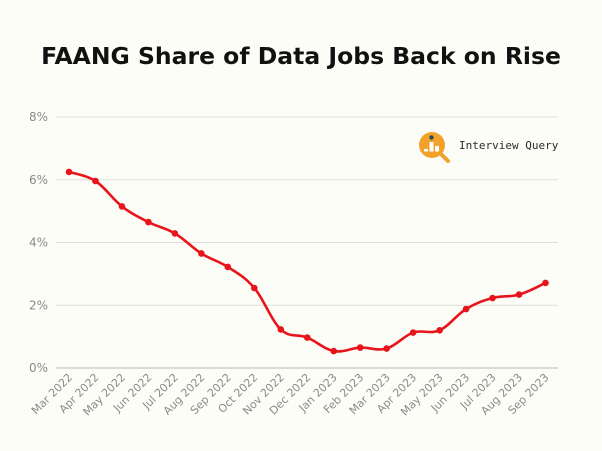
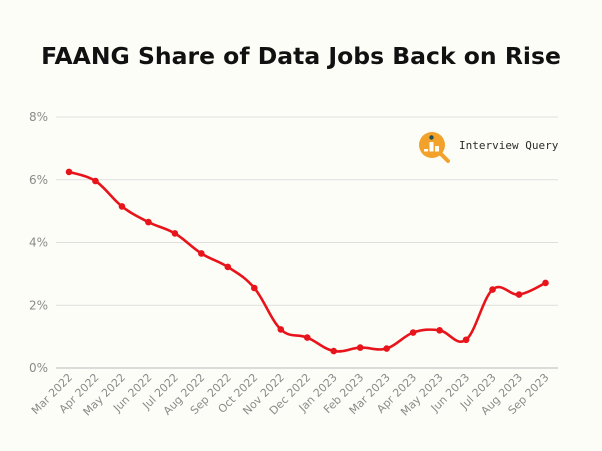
Jun 2023: 1.9% -> 0.9%
Jul 2023: 2.2% -> 2.5%
